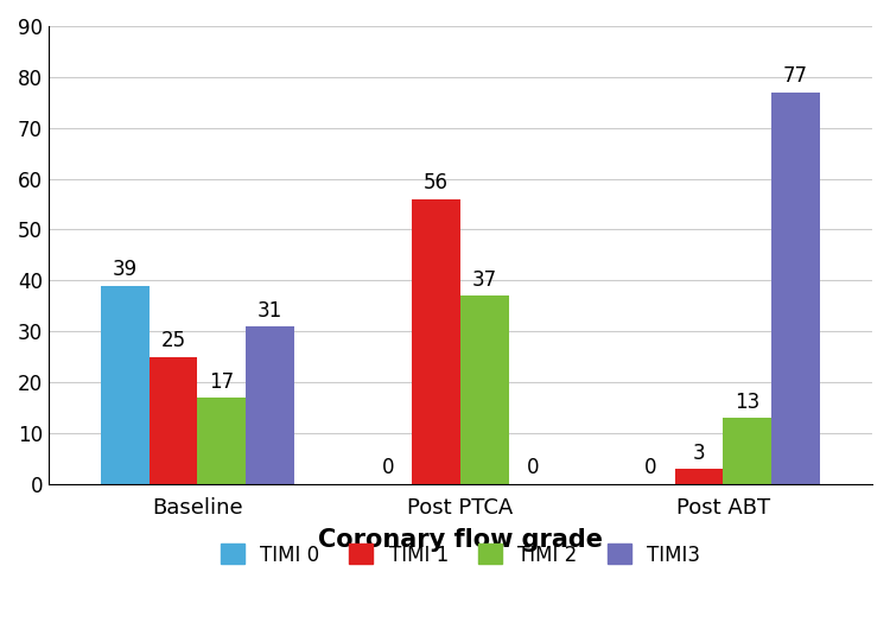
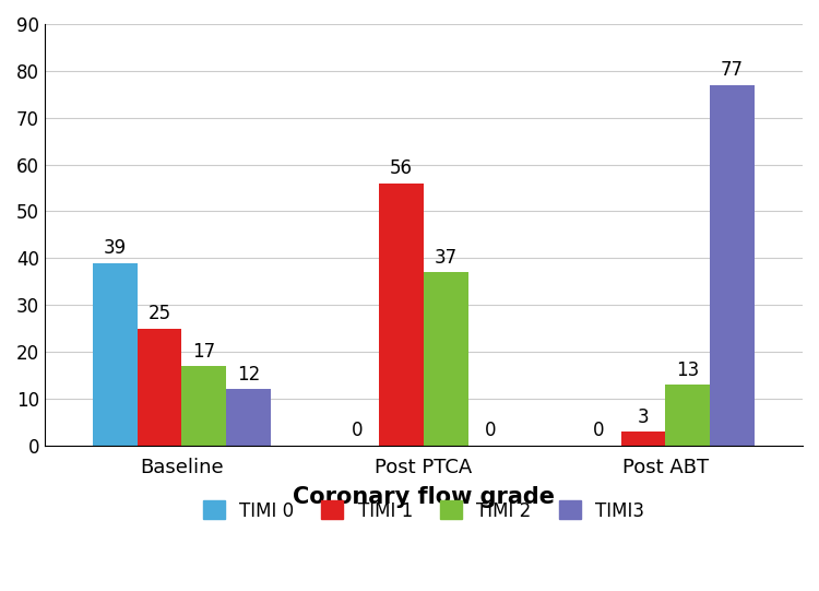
TIMI3/Baseline: 31 -> 12
